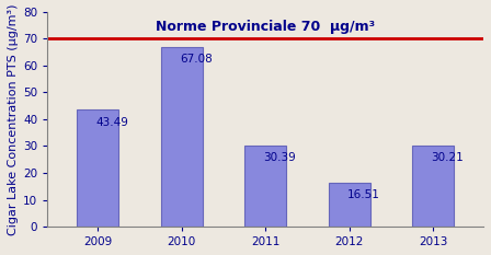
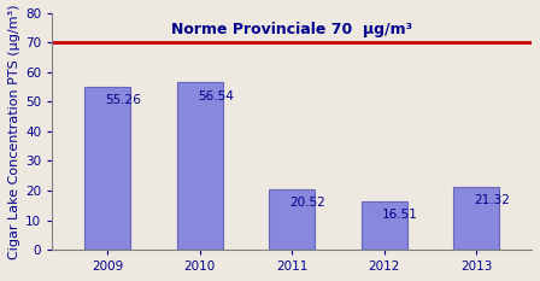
2009: 43.49 -> 55.26
2010: 67.08 -> 56.54
2011: 30.39 -> 20.52
2013: 30.21 -> 21.32
